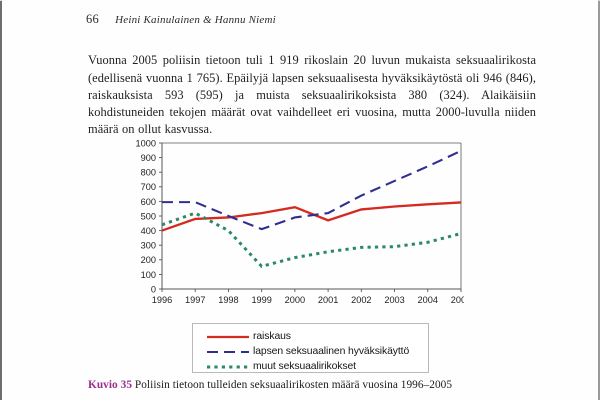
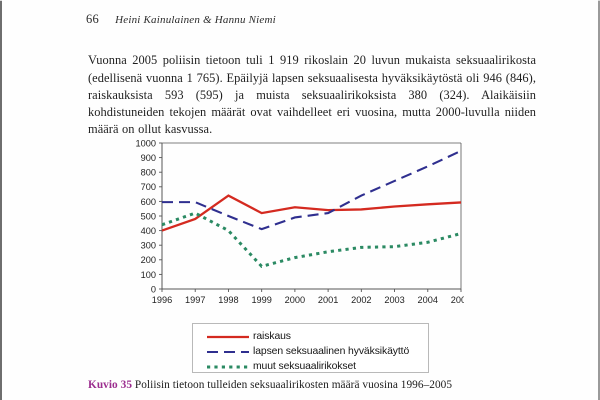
raiskaus/1998: 490 -> 640
raiskaus/2001: 470 -> 540
